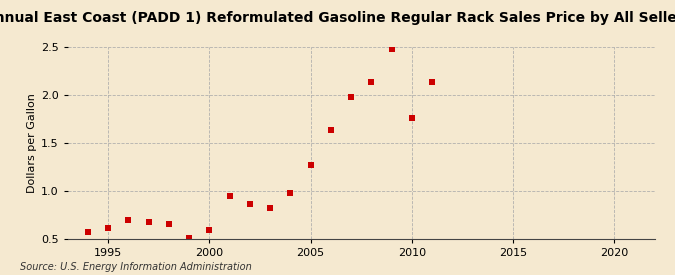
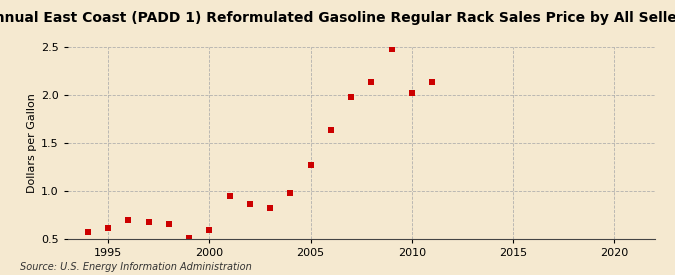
2010: 1.76 -> 2.02
